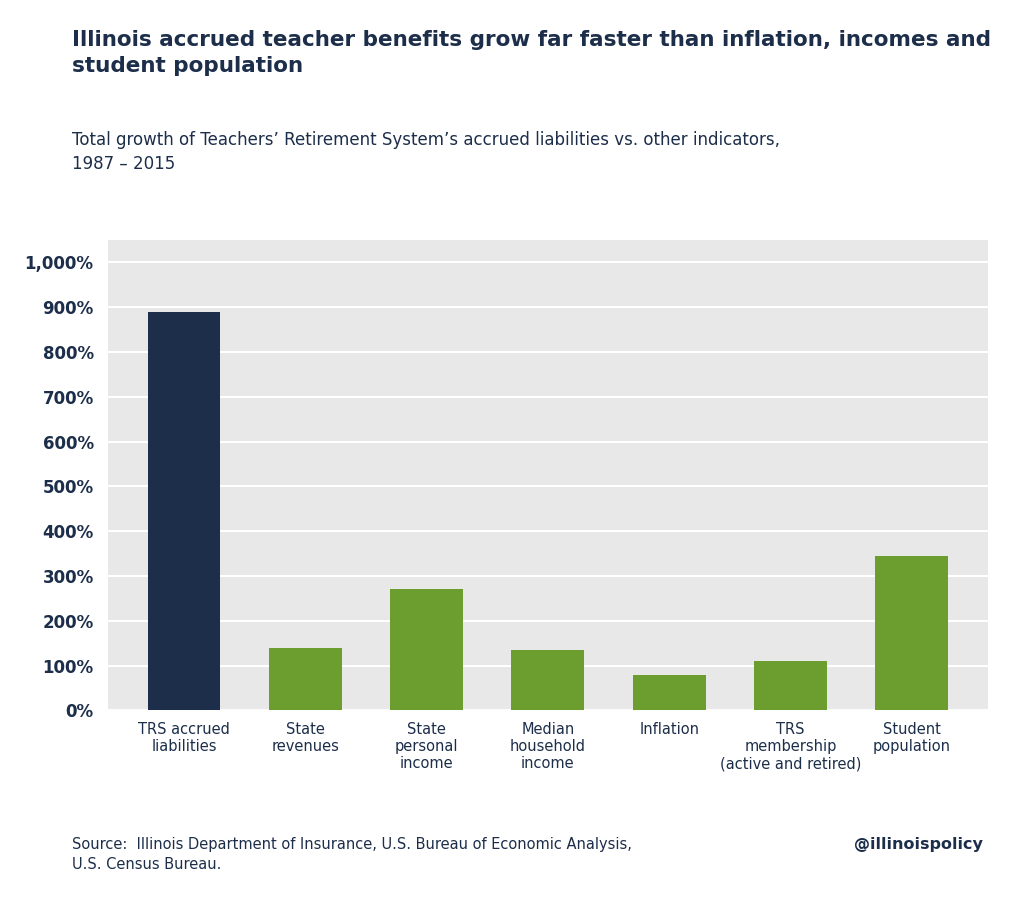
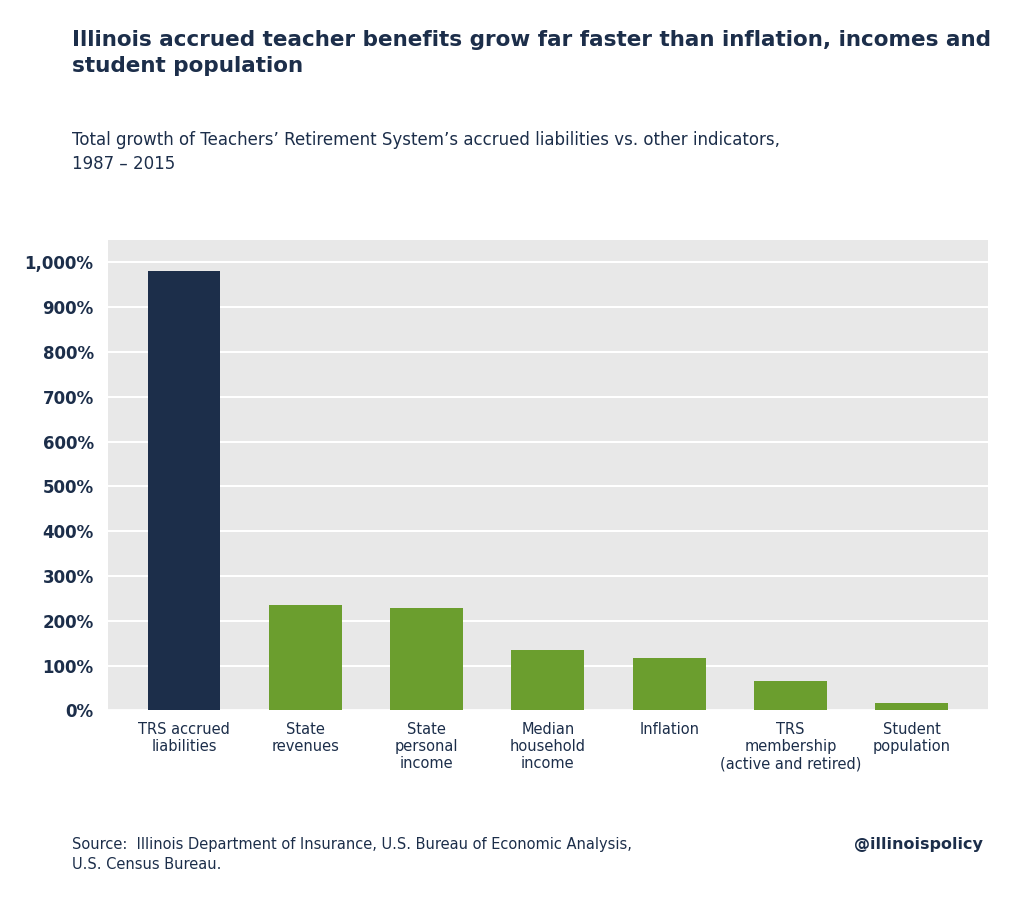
TRS accrued liabilities: 890% -> 980%
State revenues: 140% -> 235%
State personal income: 270% -> 228%
Inflation: 80% -> 116%
TRS membership (active and retired): 110% -> 65%
Student population: 345% -> 16%
